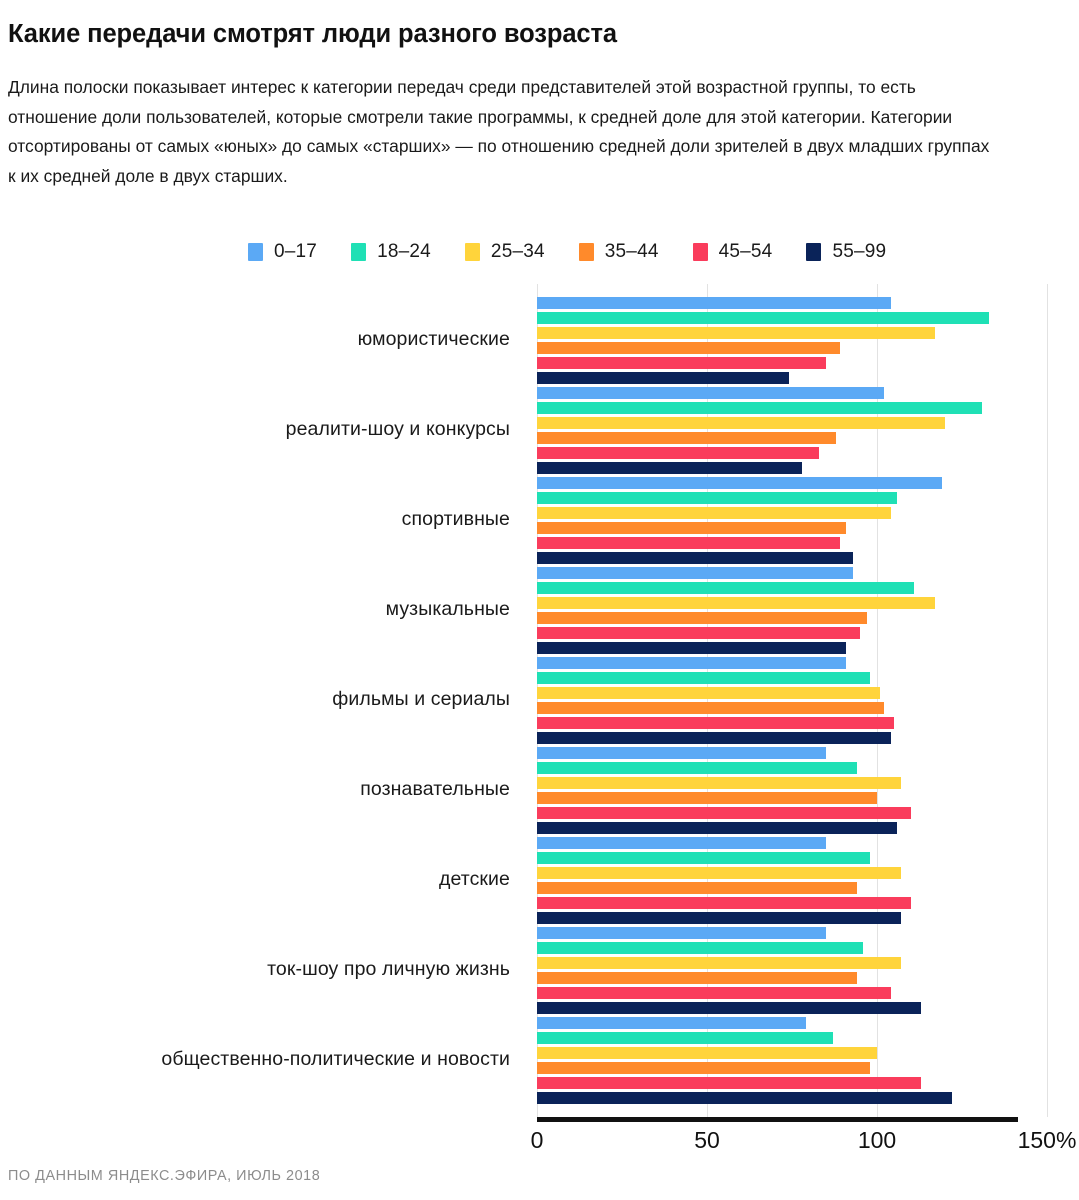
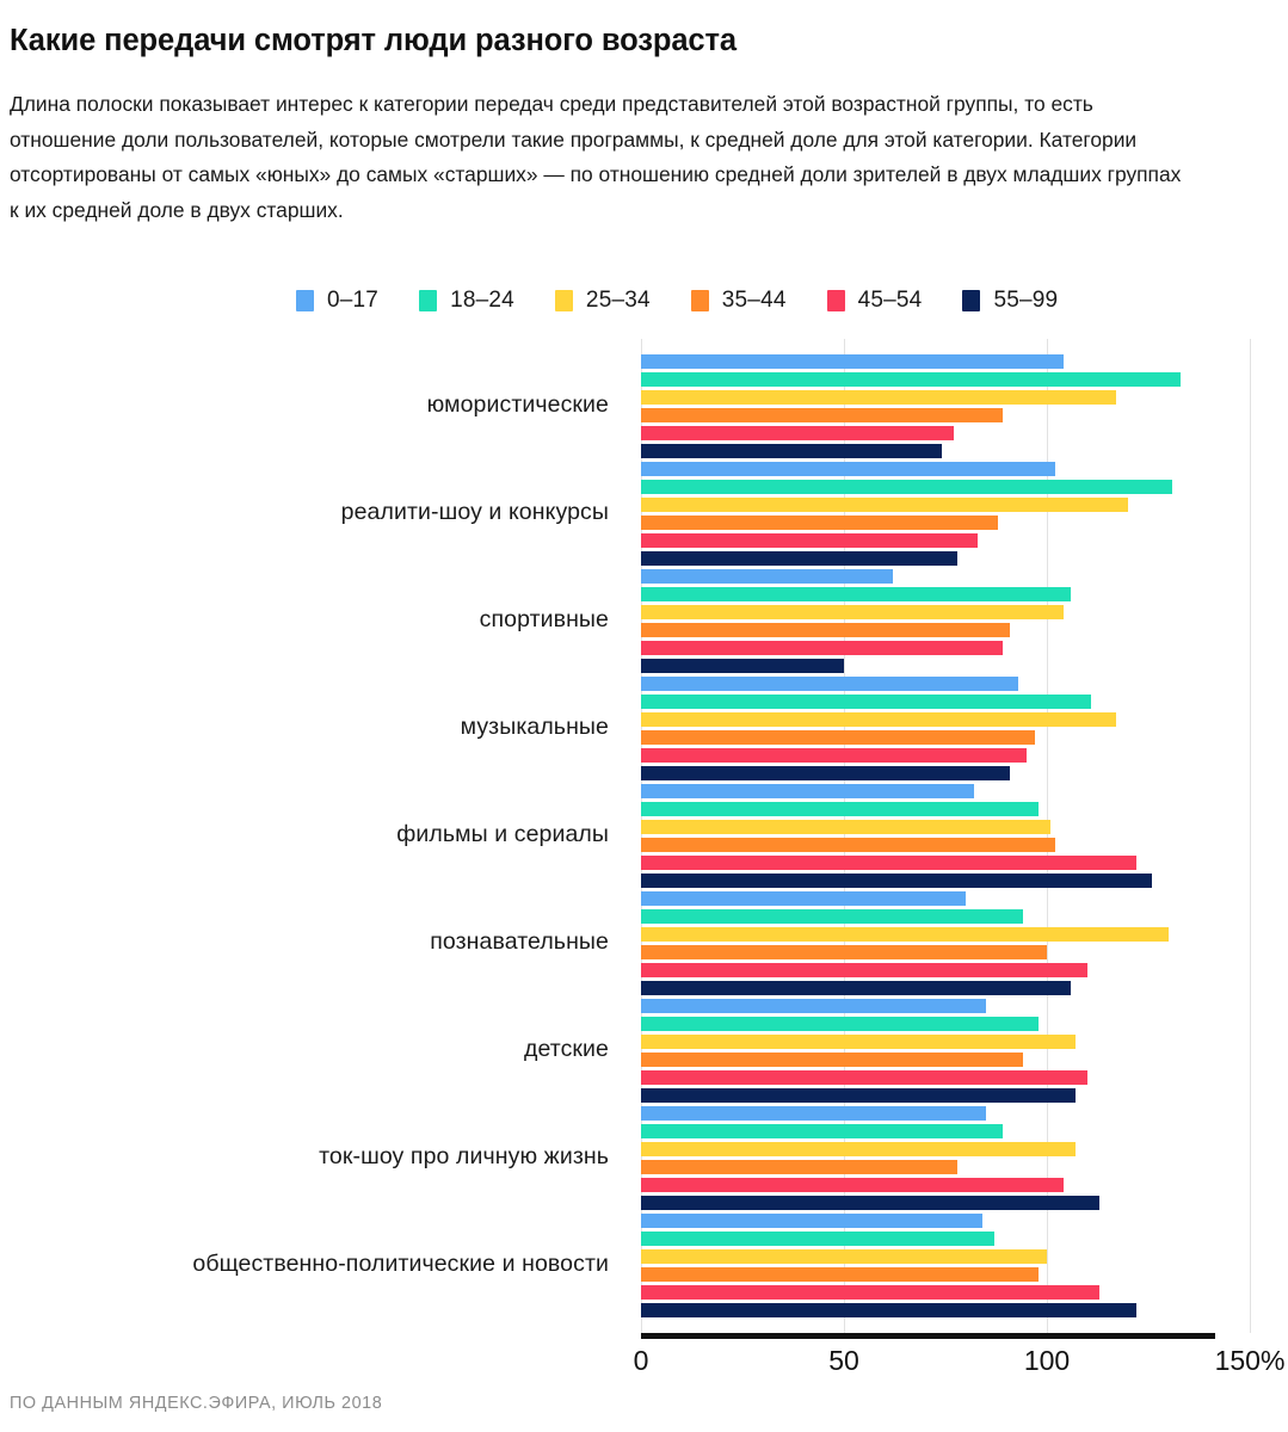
45–54/юмористические: 85% -> 77%
0–17/спортивные: 119% -> 62%
55–99/спортивные: 93% -> 50%
0–17/фильмы и сериалы: 91% -> 82%
45–54/фильмы и сериалы: 105% -> 122%
55–99/фильмы и сериалы: 104% -> 126%
0–17/познавательные: 85% -> 80%
25–34/познавательные: 107% -> 130%
18–24/ток-шоу про личную жизнь: 96% -> 89%
35–44/ток-шоу про личную жизнь: 94% -> 78%
0–17/общественно-политические и новости: 79% -> 84%
